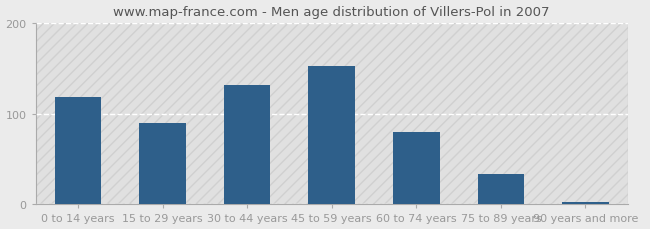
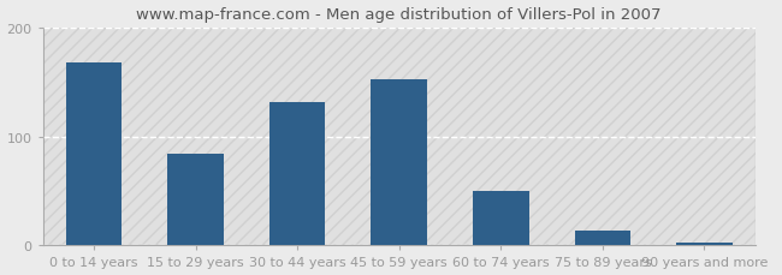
0 to 14 years: 118 -> 168
15 to 29 years: 90 -> 84
60 to 74 years: 80 -> 50
75 to 89 years: 33 -> 14
